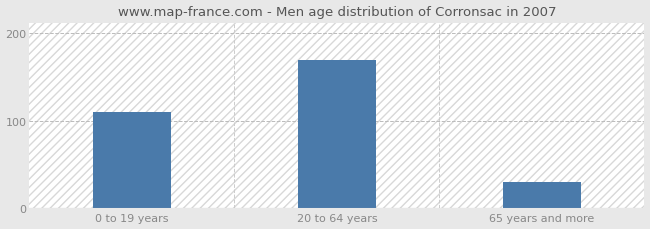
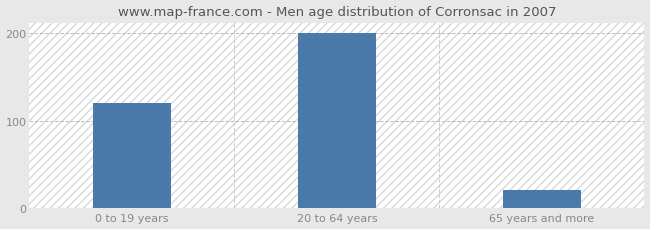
0 to 19 years: 110 -> 120
20 to 64 years: 170 -> 200
65 years and more: 30 -> 20
